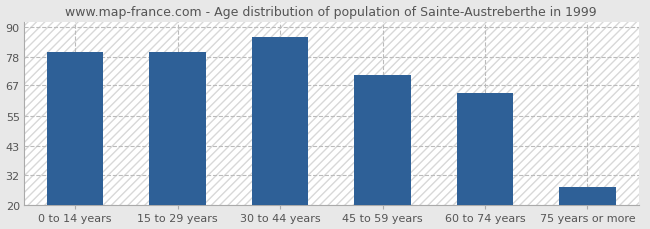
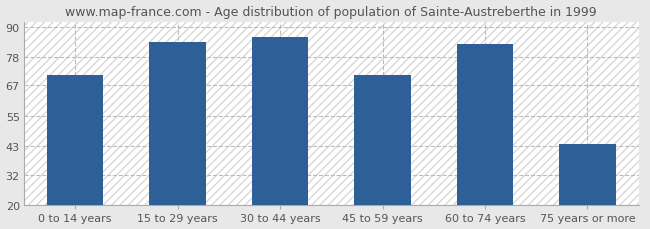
0 to 14 years: 80 -> 71
15 to 29 years: 80 -> 84
60 to 74 years: 64 -> 83
75 years or more: 27 -> 44
